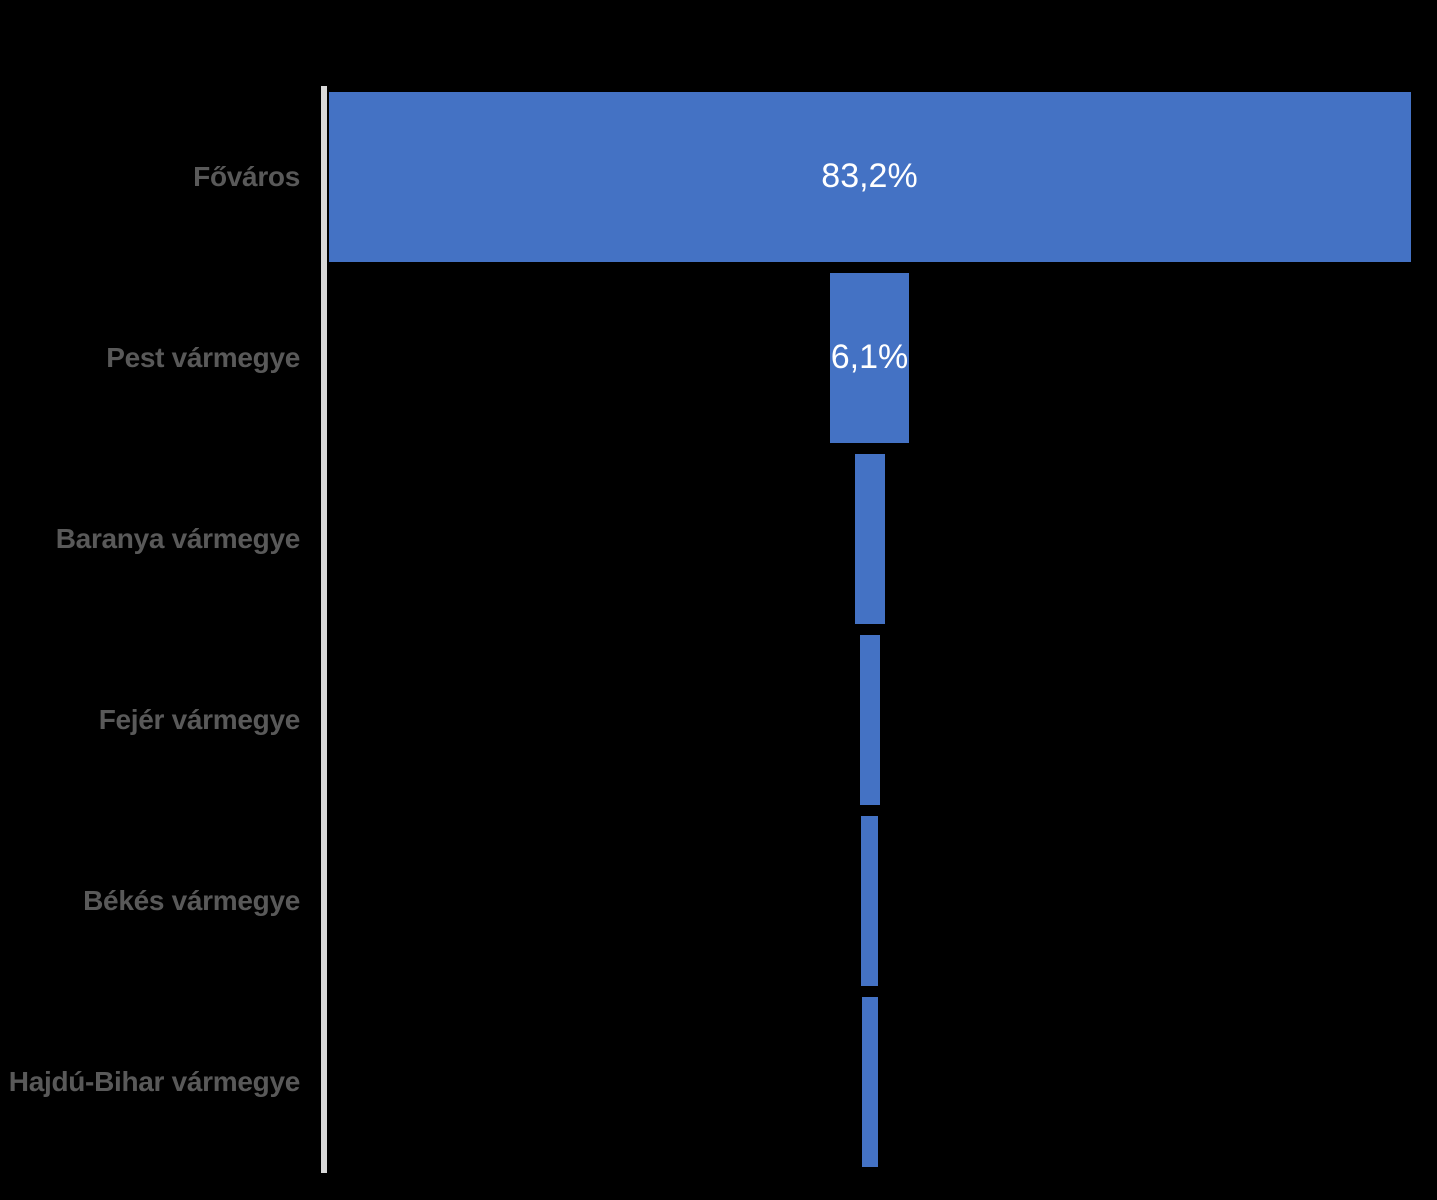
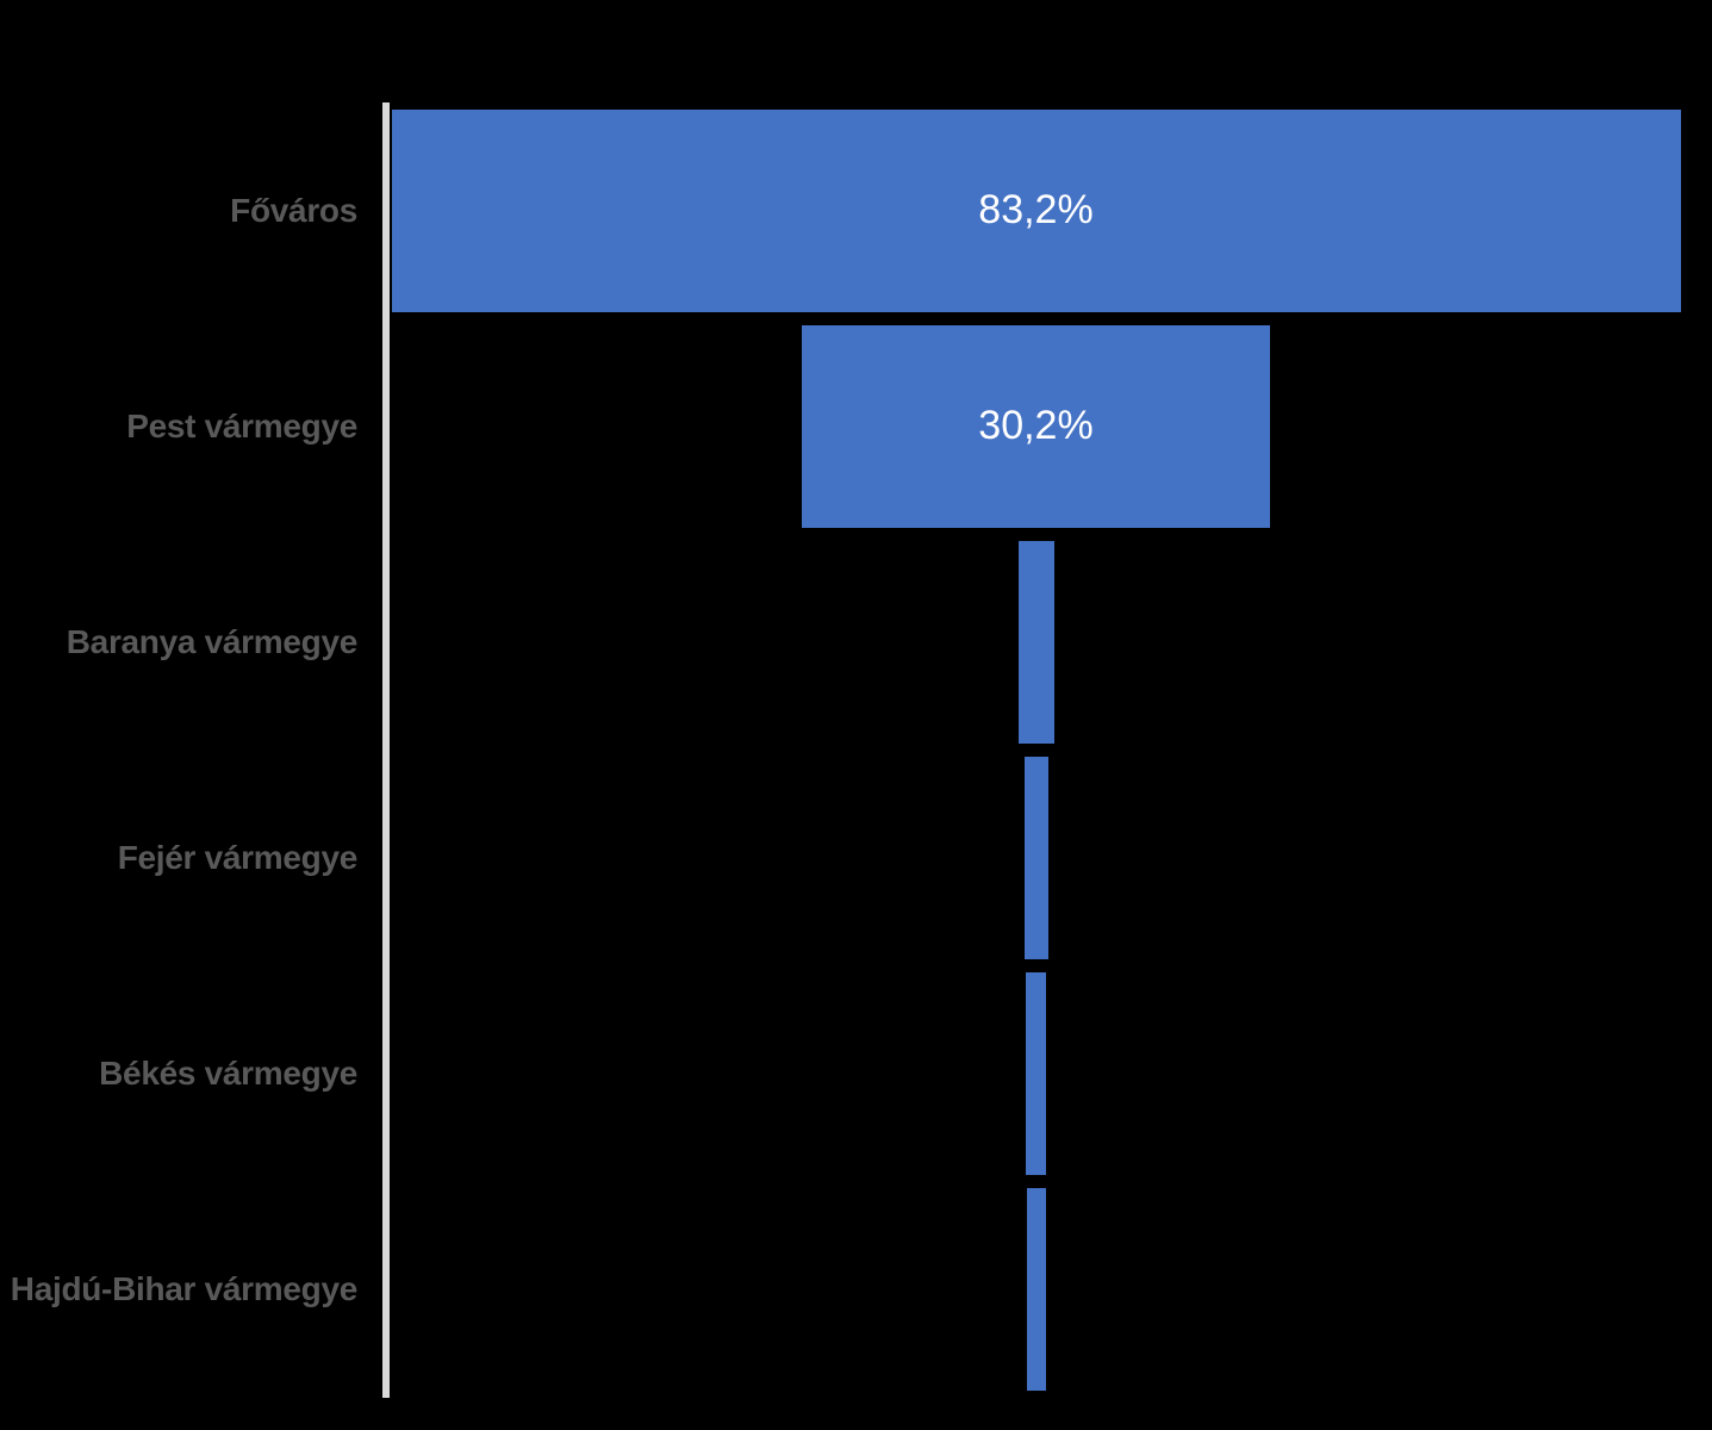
Pest vármegye: 6,1% -> 30,2%
